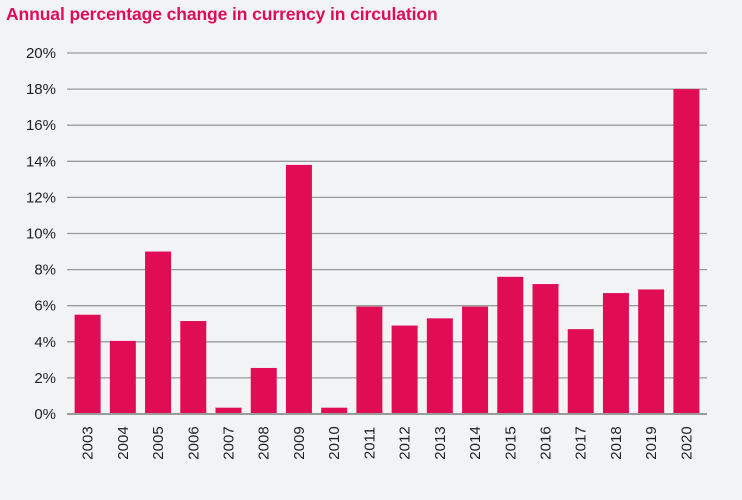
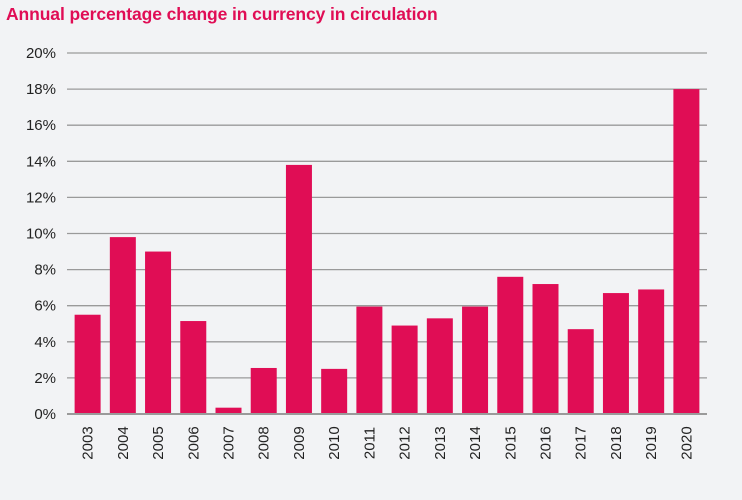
2004: 4.0% -> 9.8%
2010: 0.3% -> 2.5%
